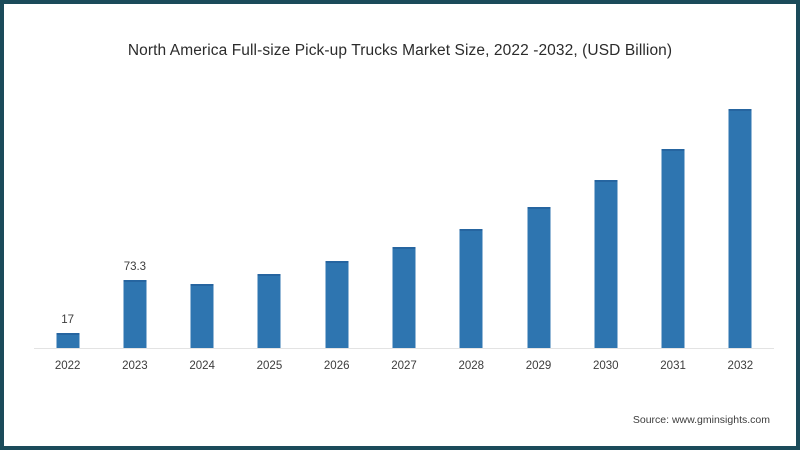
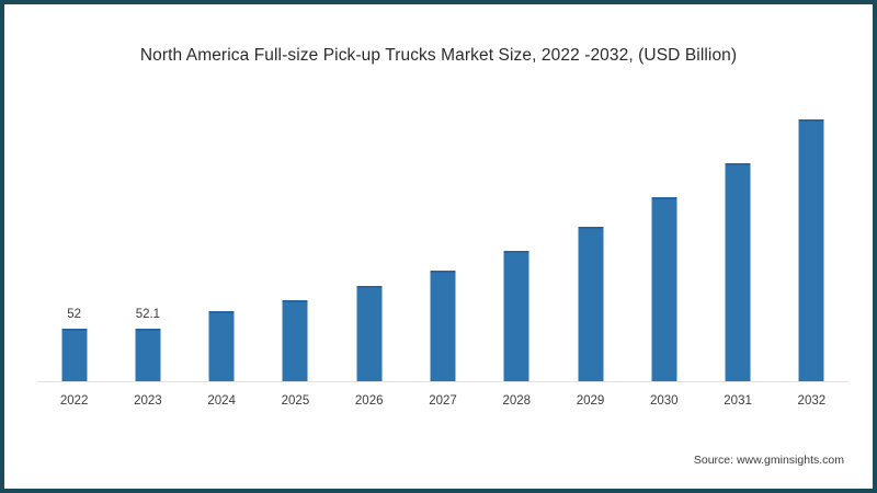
2022: 17 -> 52
2023: 73.3 -> 52.1
